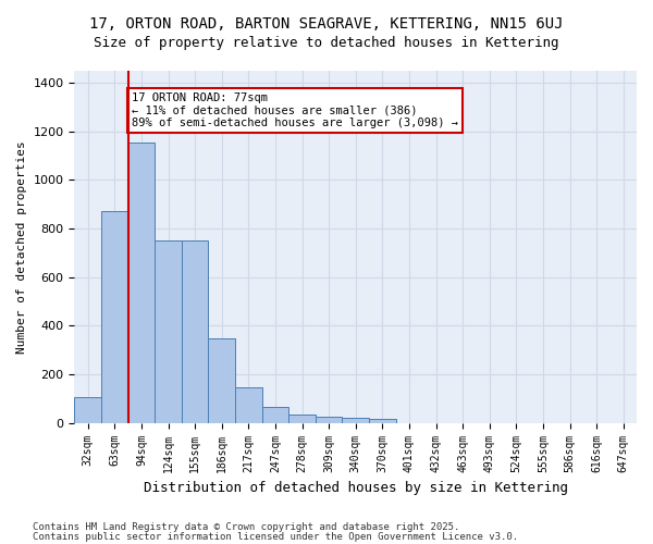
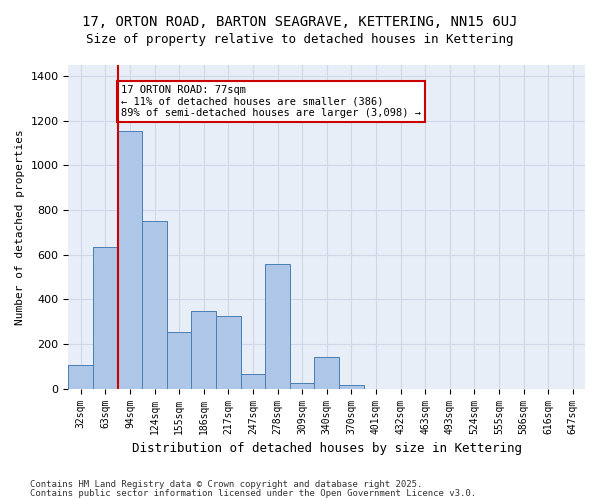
63sqm: 870 -> 635
155sqm: 750 -> 255
217sqm: 145 -> 325
278sqm: 35 -> 560
340sqm: 20 -> 140
